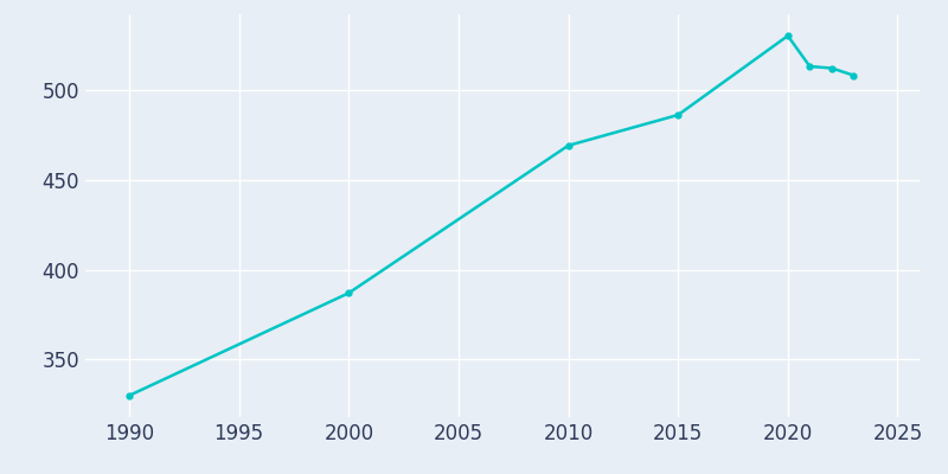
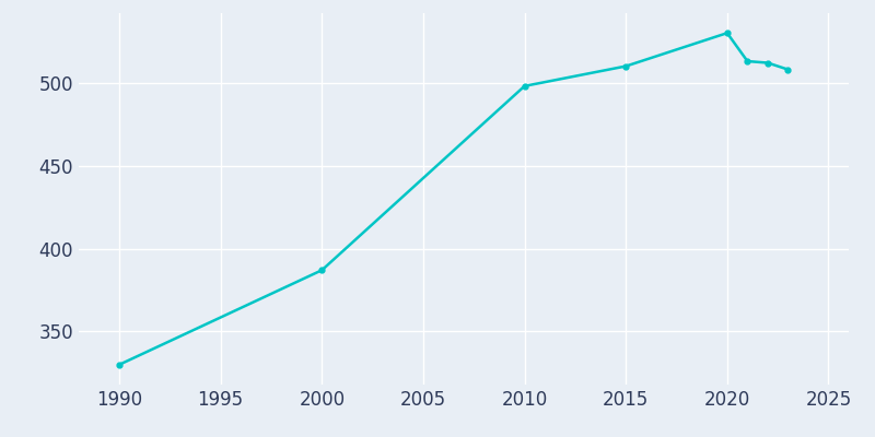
2010: 469 -> 498
2015: 486 -> 510
